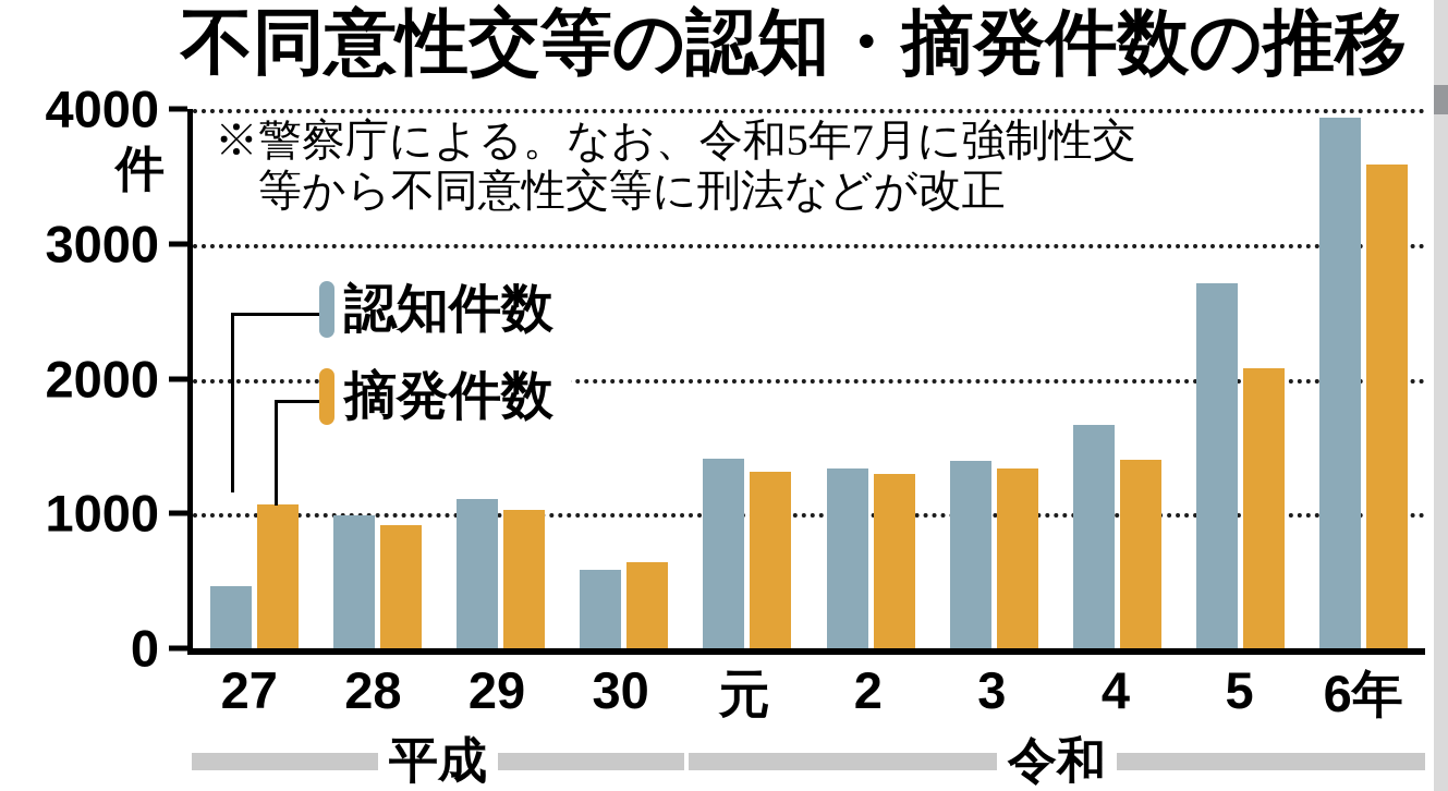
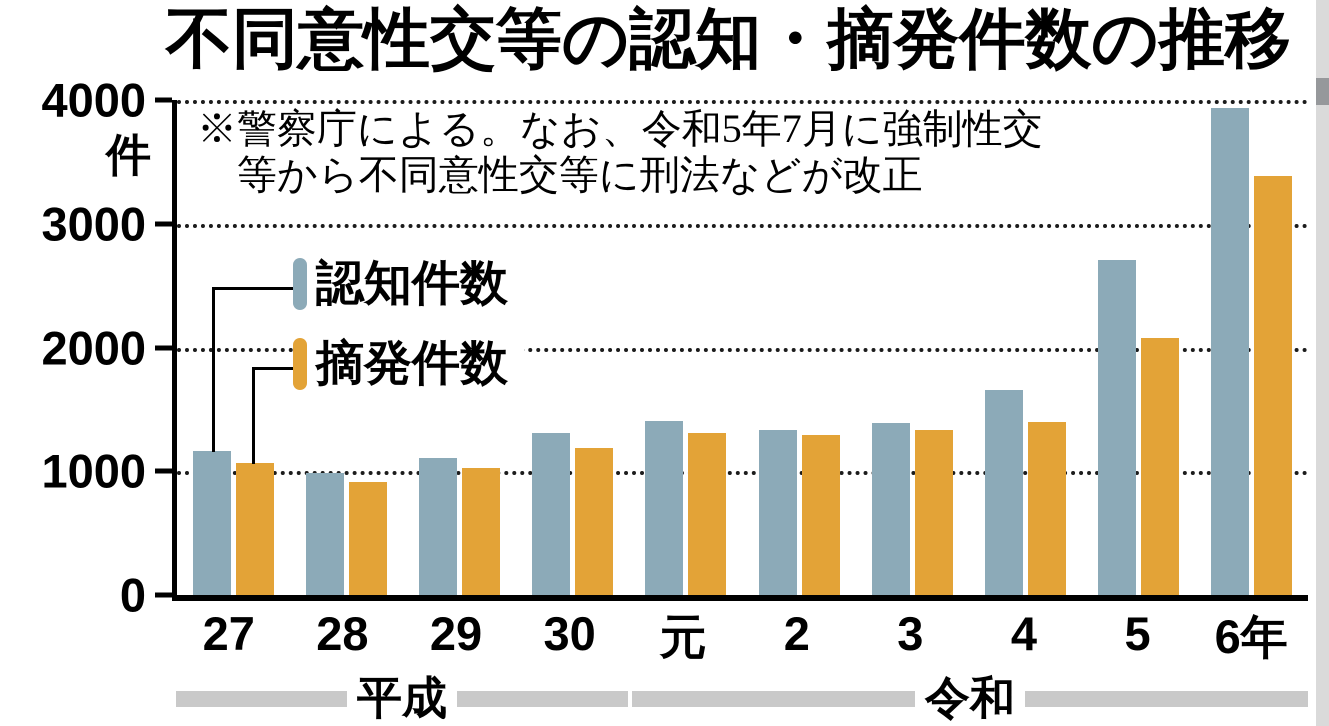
認知件数/27: 460 -> 1170
認知件数/30: 580 -> 1310
摘発件数/30: 640 -> 1190
摘発件数/6年: 3590 -> 3380
